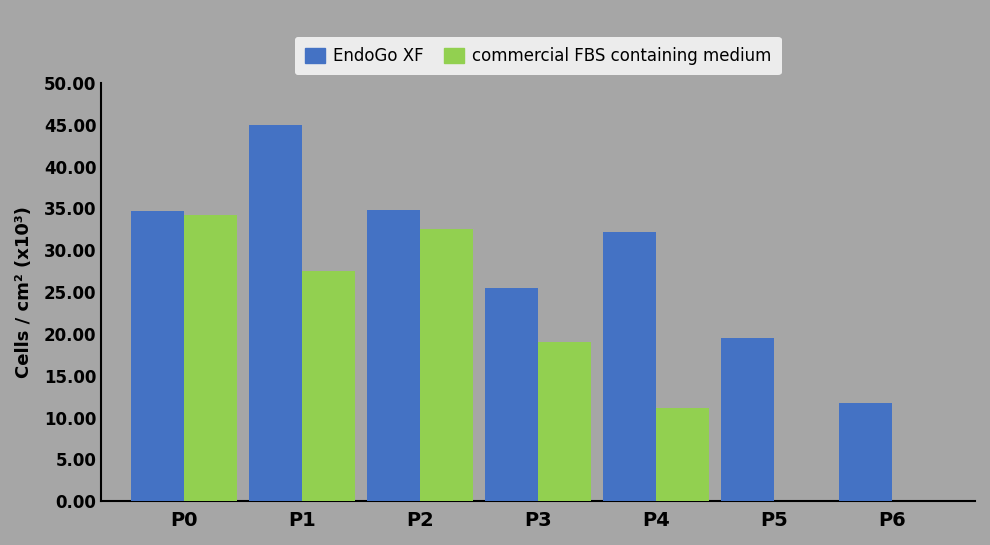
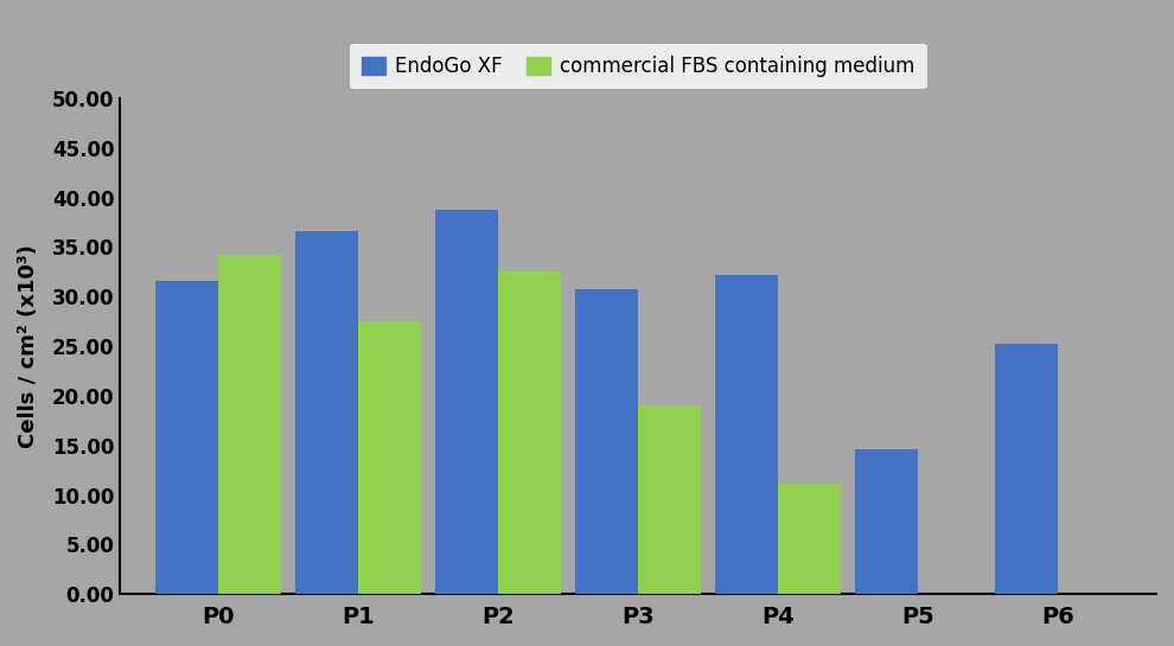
EndoGo XF/P0: 34.7 -> 31.6
EndoGo XF/P1: 45.0 -> 36.6
EndoGo XF/P2: 34.8 -> 38.8
EndoGo XF/P3: 25.5 -> 30.8
EndoGo XF/P5: 19.5 -> 14.6
EndoGo XF/P6: 11.8 -> 25.2
